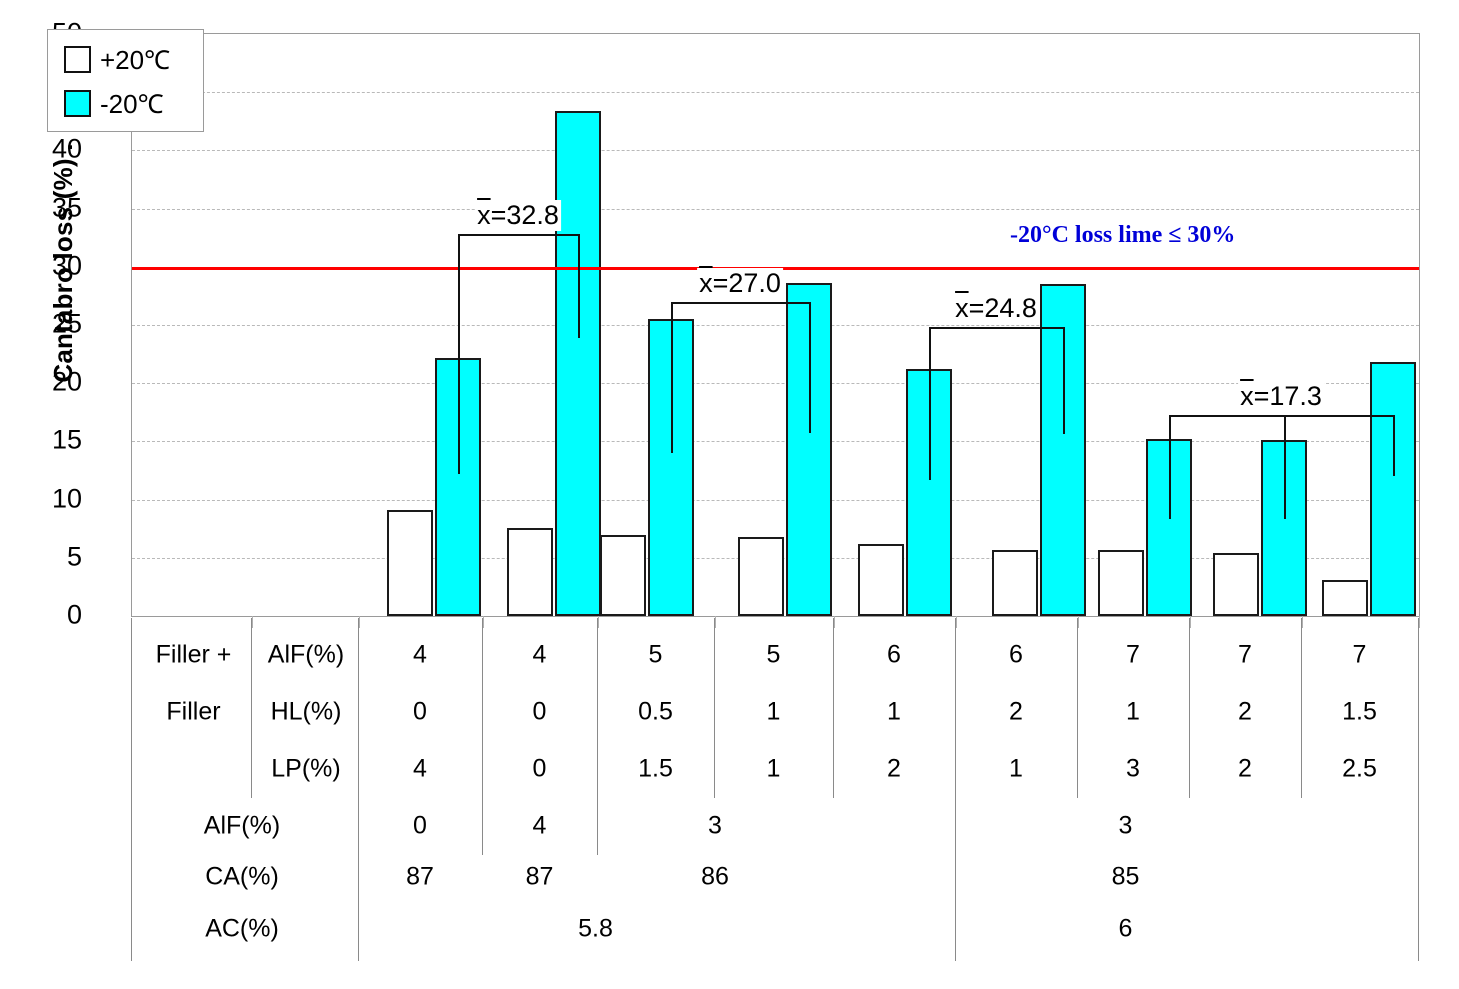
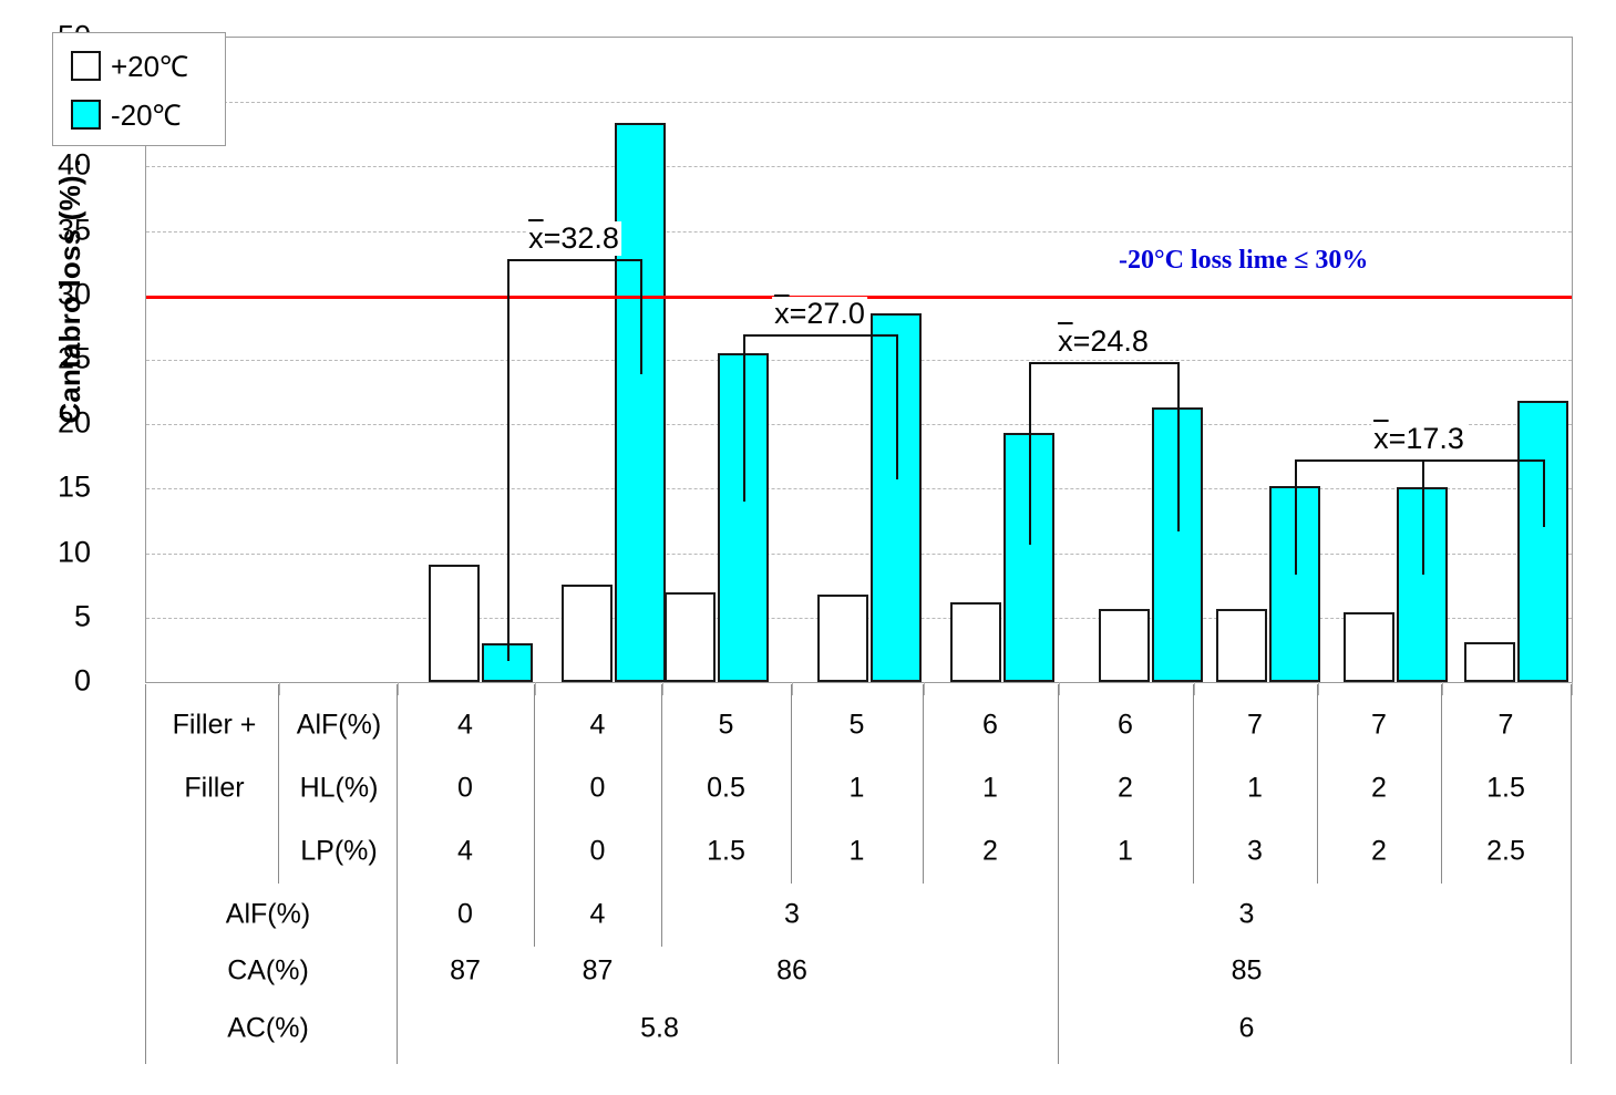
-20℃/1: 22.2 -> 3.0
-20℃/5: 21.2 -> 19.3
-20℃/6: 28.5 -> 21.3
